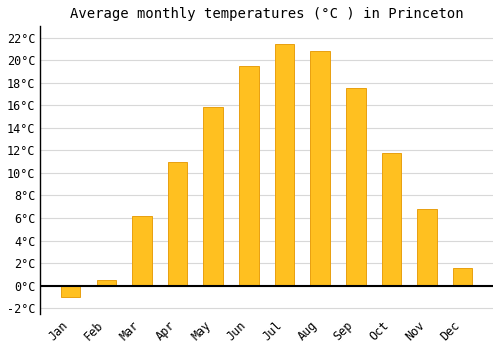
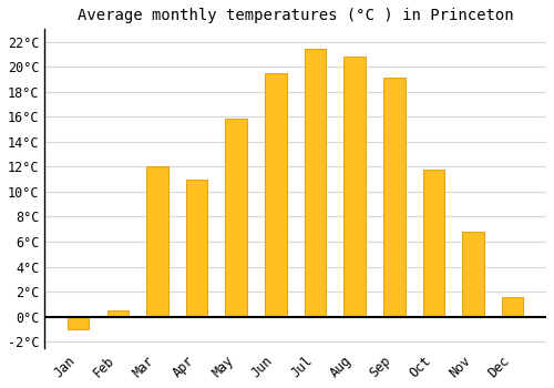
Mar: 6.2°C -> 12.0°C
Sep: 17.5°C -> 19.1°C
